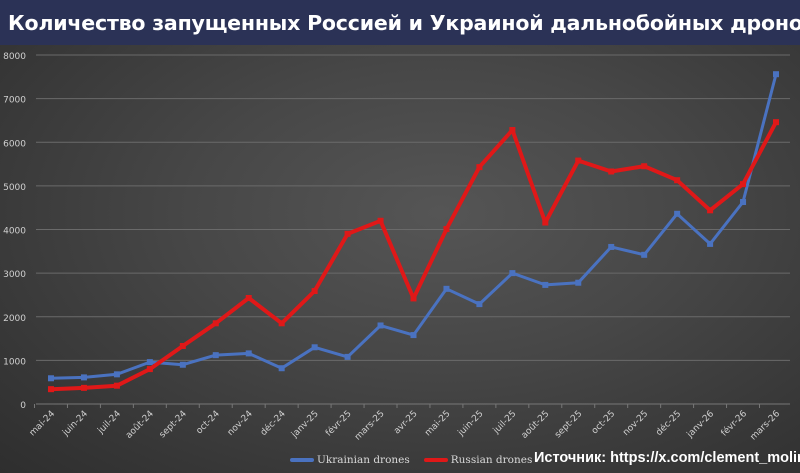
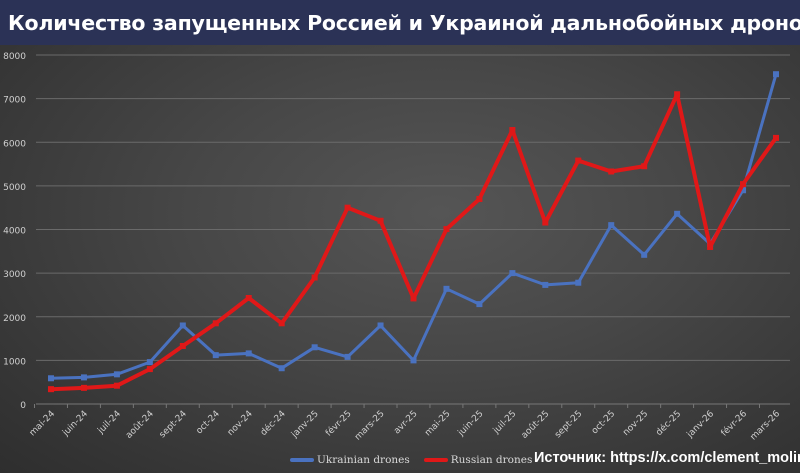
Ukrainian drones/sept-24: 900 -> 1800
Russian drones/janv-25: 2600 -> 2900
Russian drones/févr-25: 3900 -> 4500
Ukrainian drones/avr-25: 1600 -> 1000
Russian drones/juin-25: 5400 -> 4700
Ukrainian drones/oct-25: 3600 -> 4100
Russian drones/déc-25: 5100 -> 7100
Russian drones/janv-26: 4400 -> 3600
Ukrainian drones/févr-26: 4600 -> 4900
Russian drones/mars-26: 6500 -> 6100
